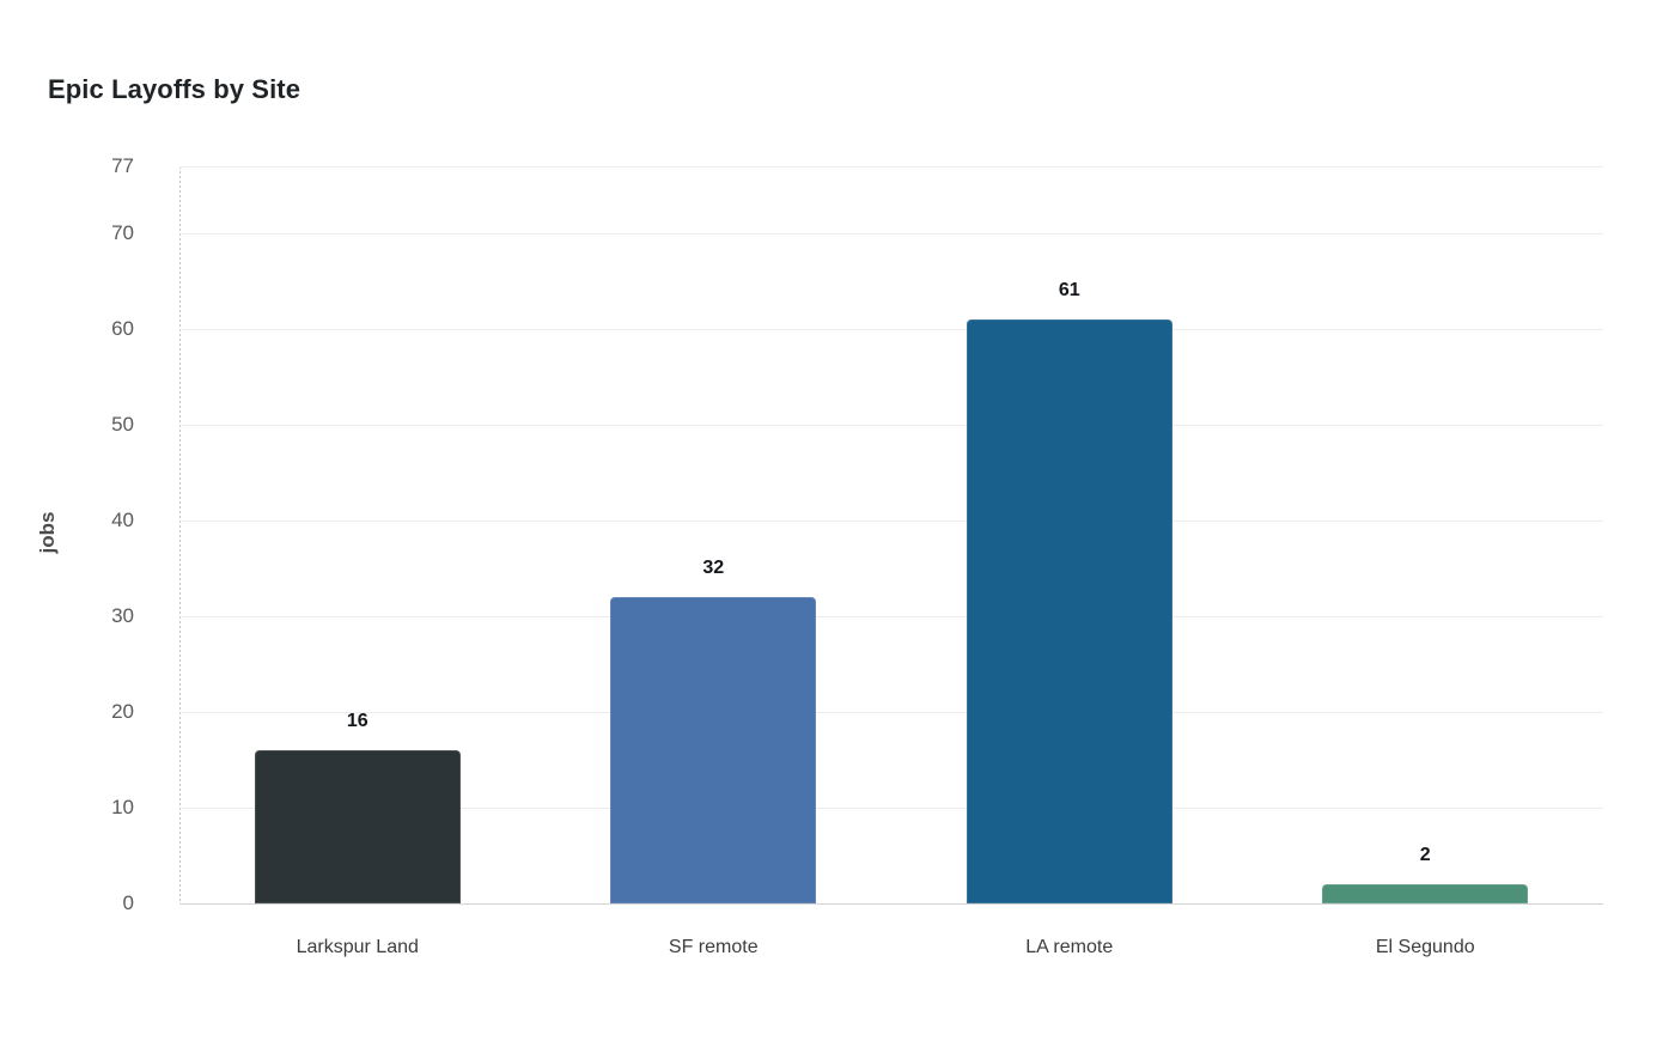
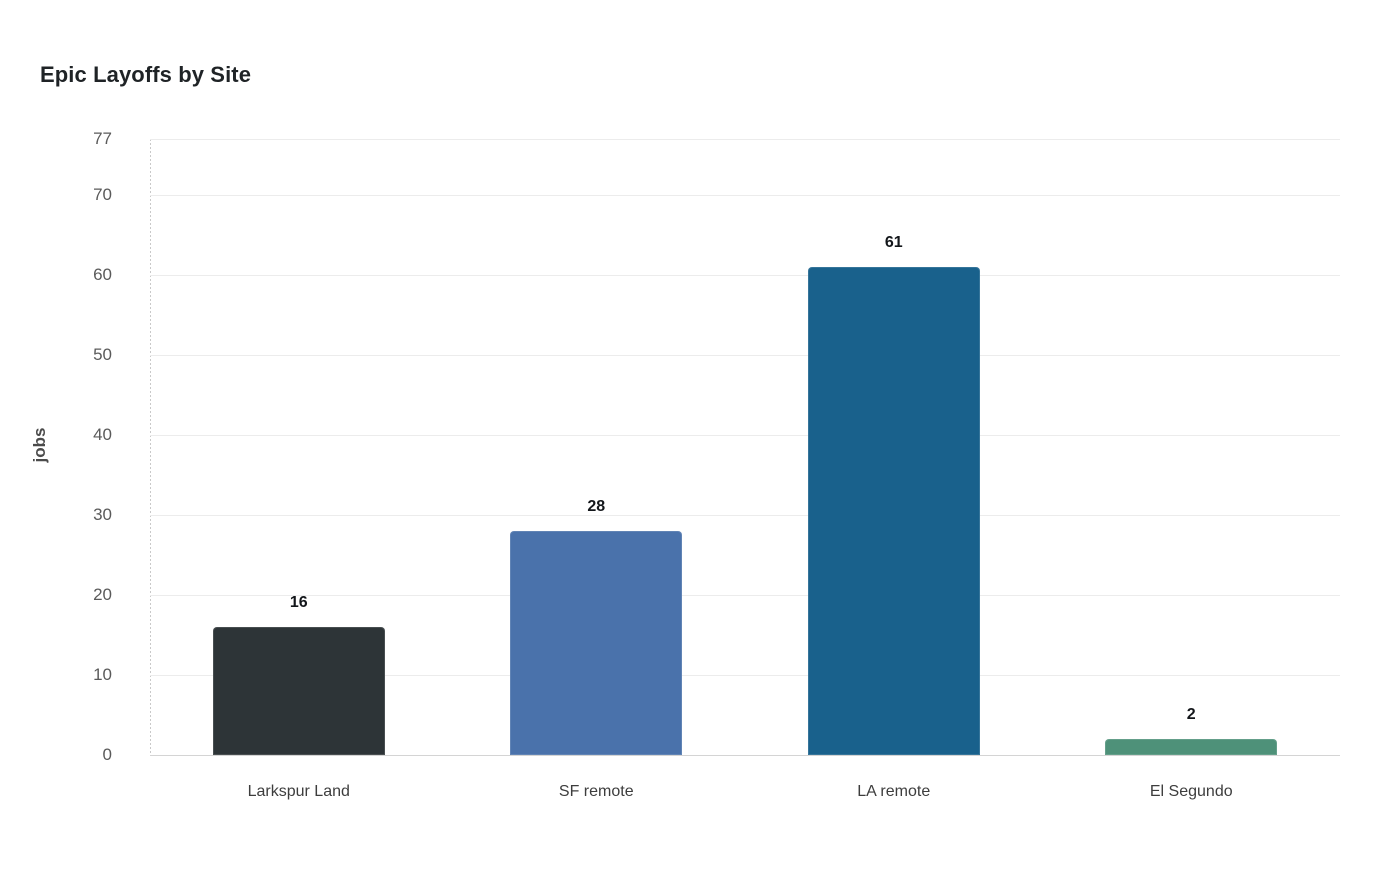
SF remote: 32 -> 28
